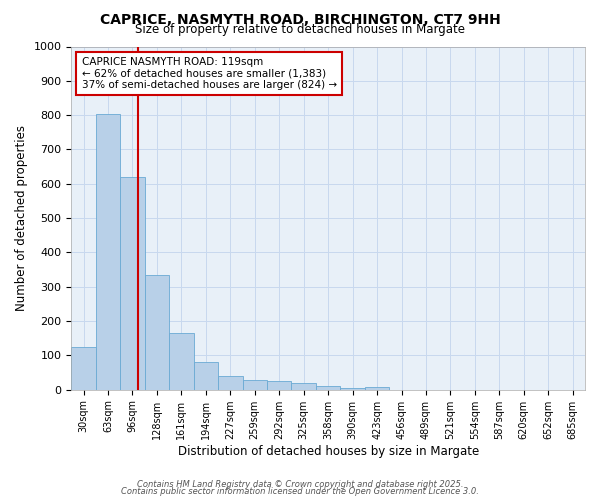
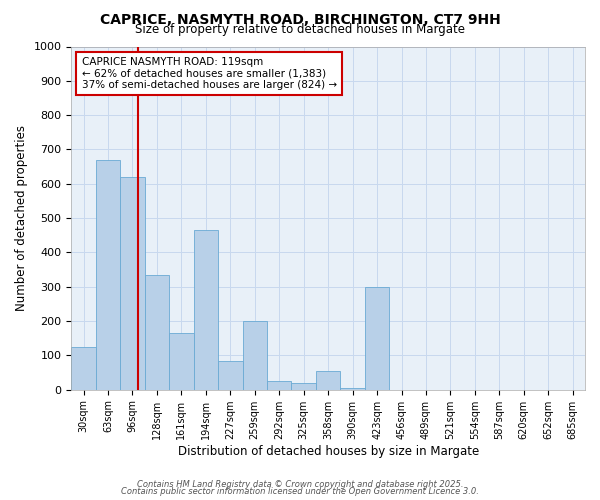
63sqm: 803 -> 670
194sqm: 82 -> 465
227sqm: 40 -> 85
259sqm: 28 -> 200
358sqm: 12 -> 55
423sqm: 7 -> 300
